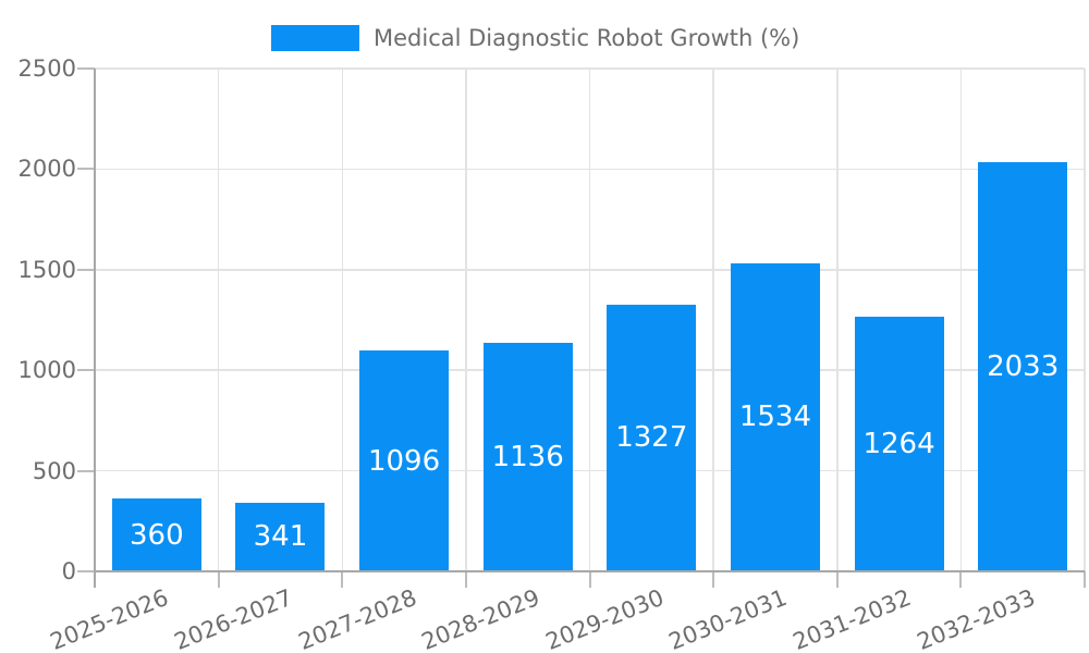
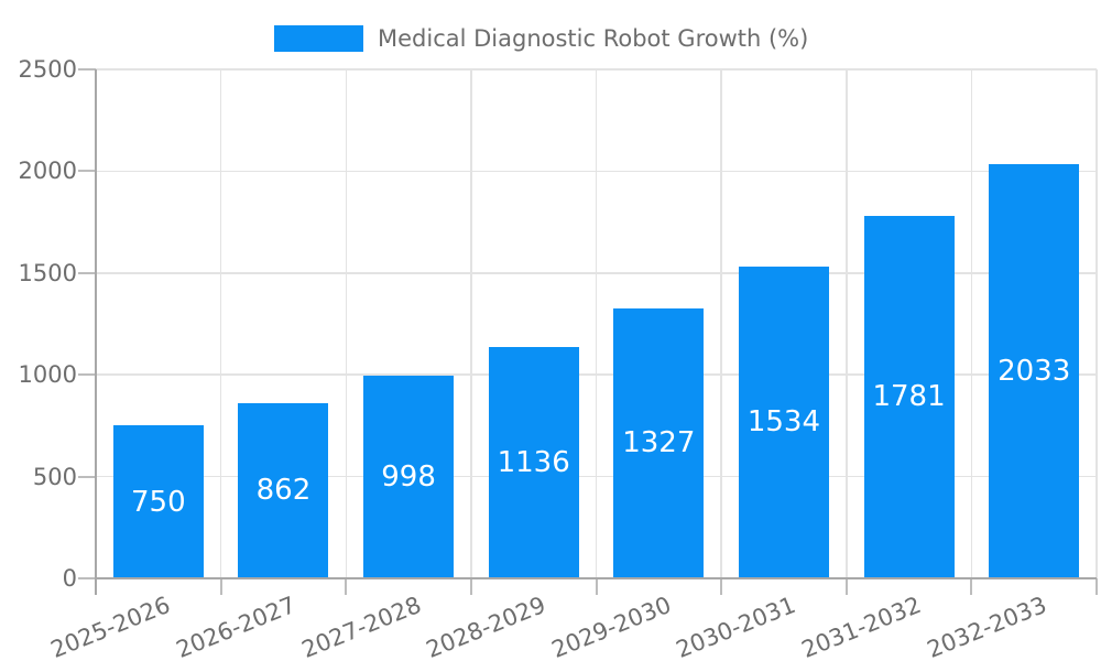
2025-2026: 360 -> 750
2026-2027: 341 -> 862
2027-2028: 1096 -> 998
2031-2032: 1264 -> 1781
